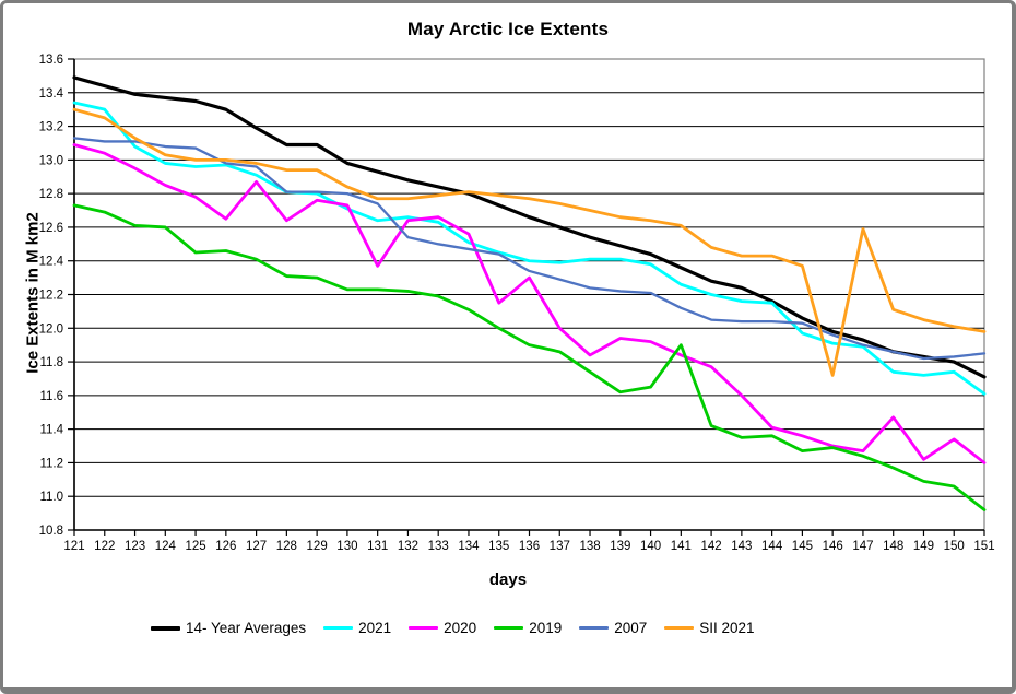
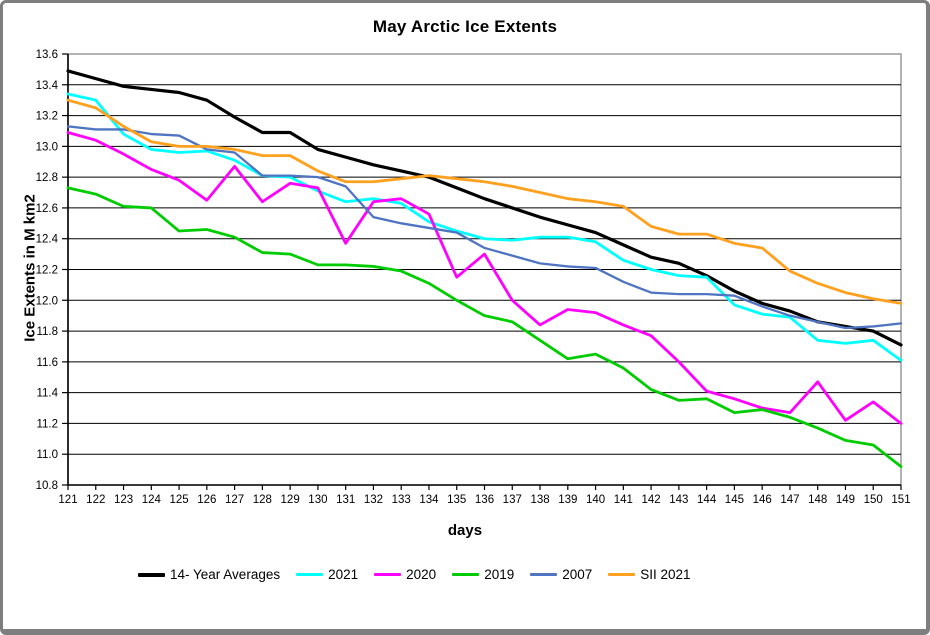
2019/141: 11.90 -> 11.56
SII 2021/146: 11.72 -> 12.34
SII 2021/147: 12.59 -> 12.19
